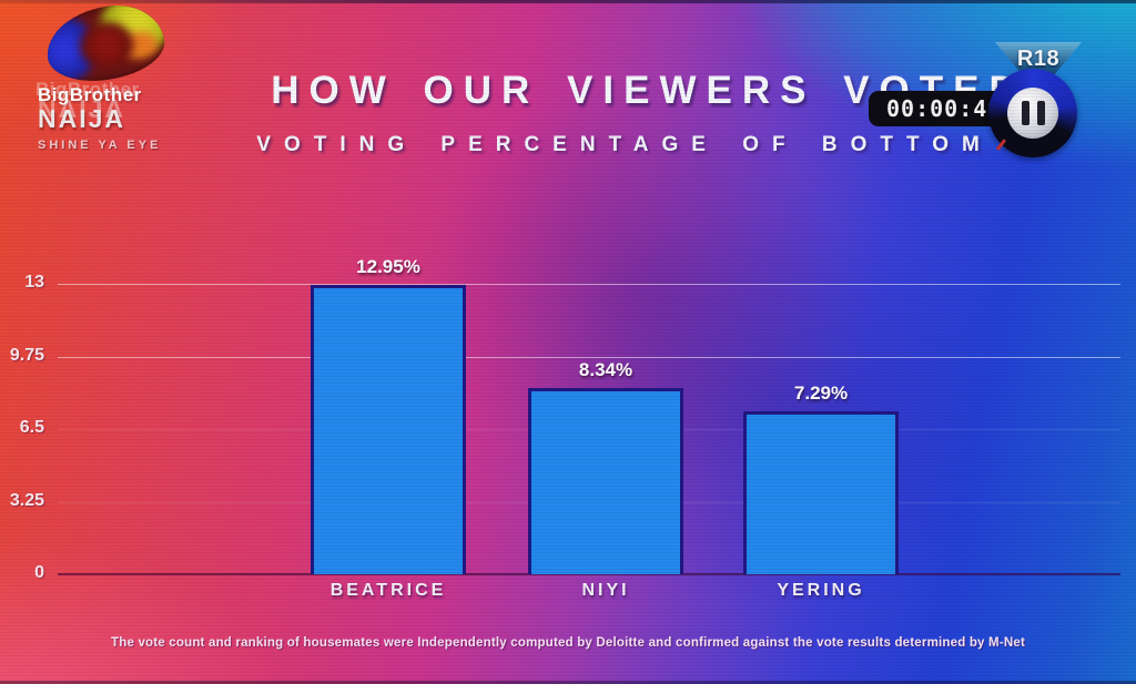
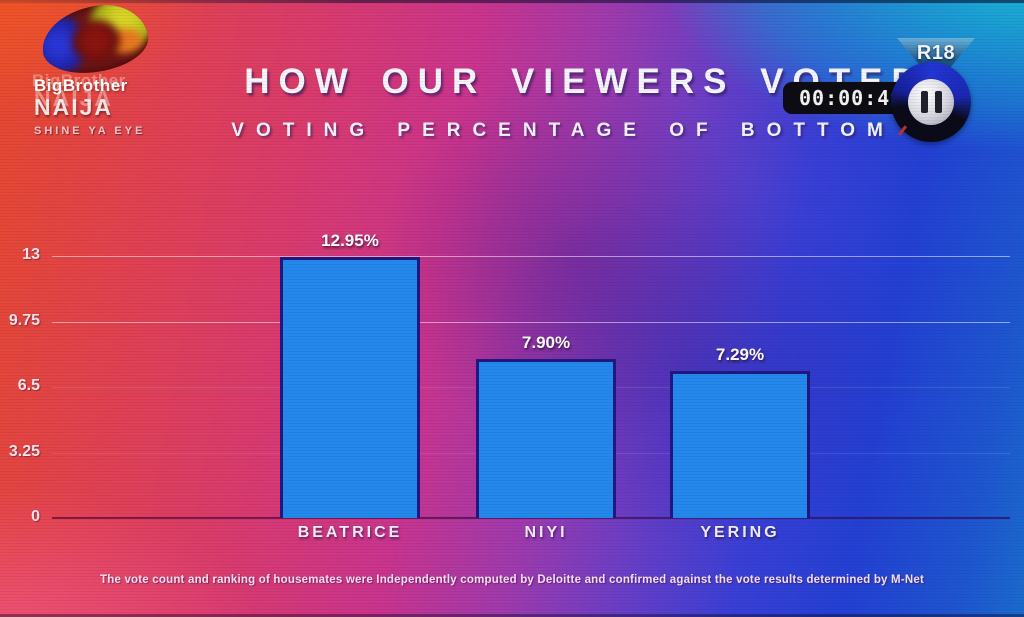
NIYI: 8.34% -> 7.90%
